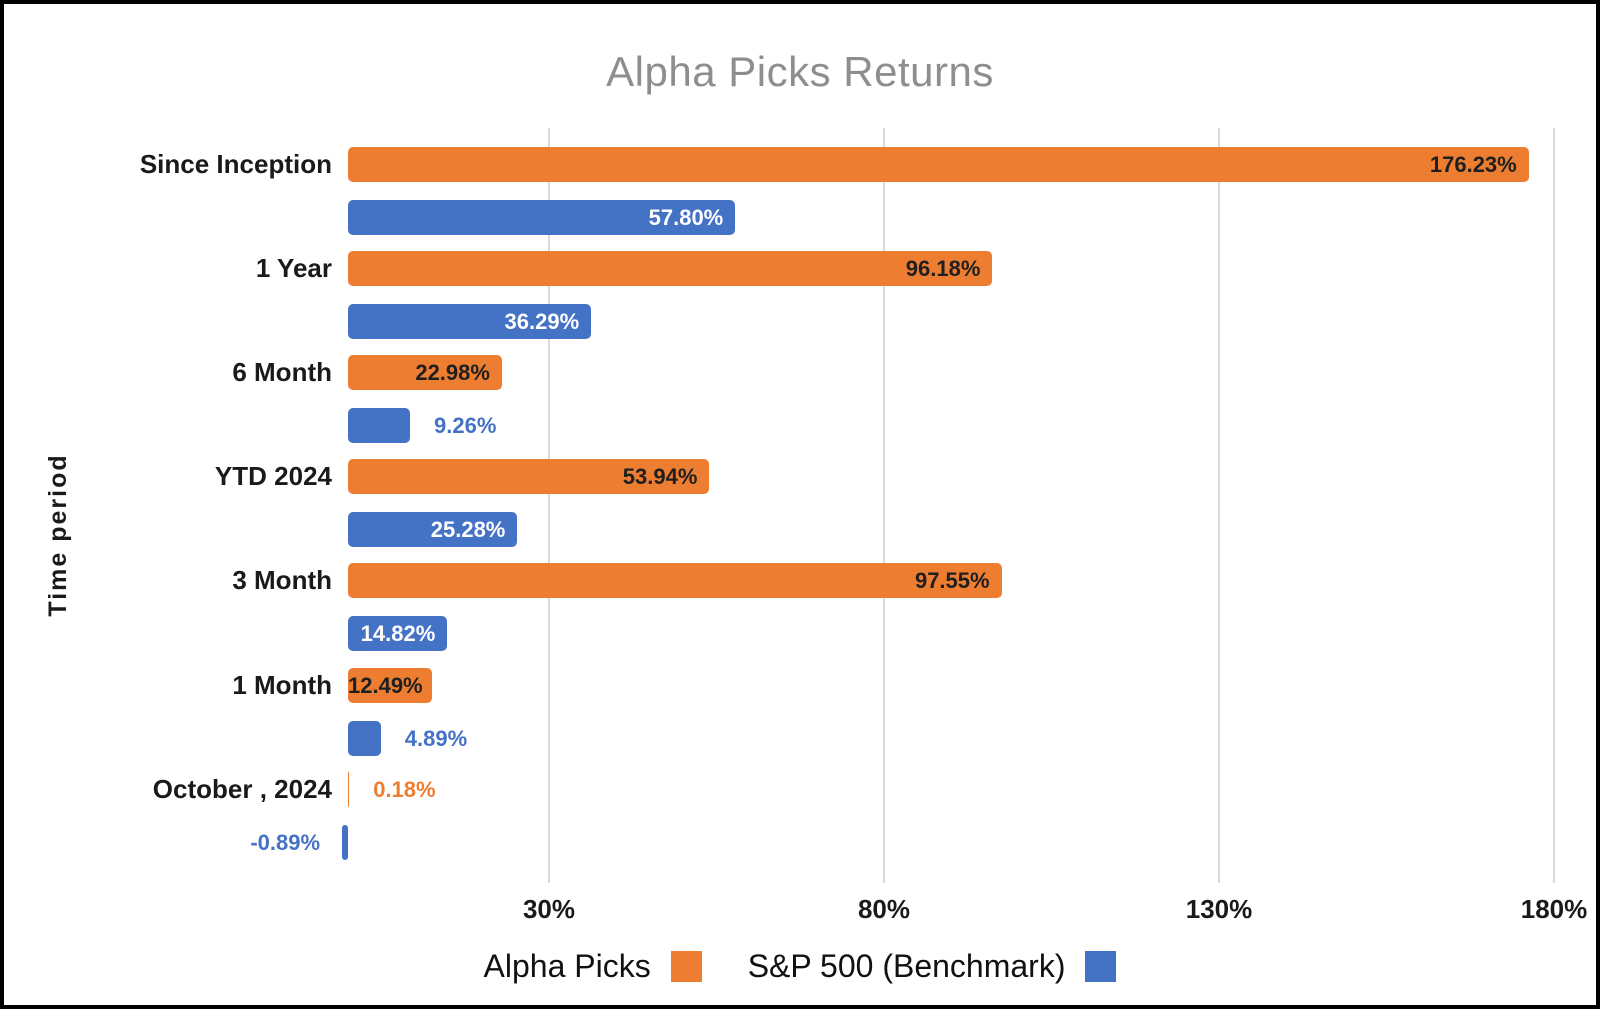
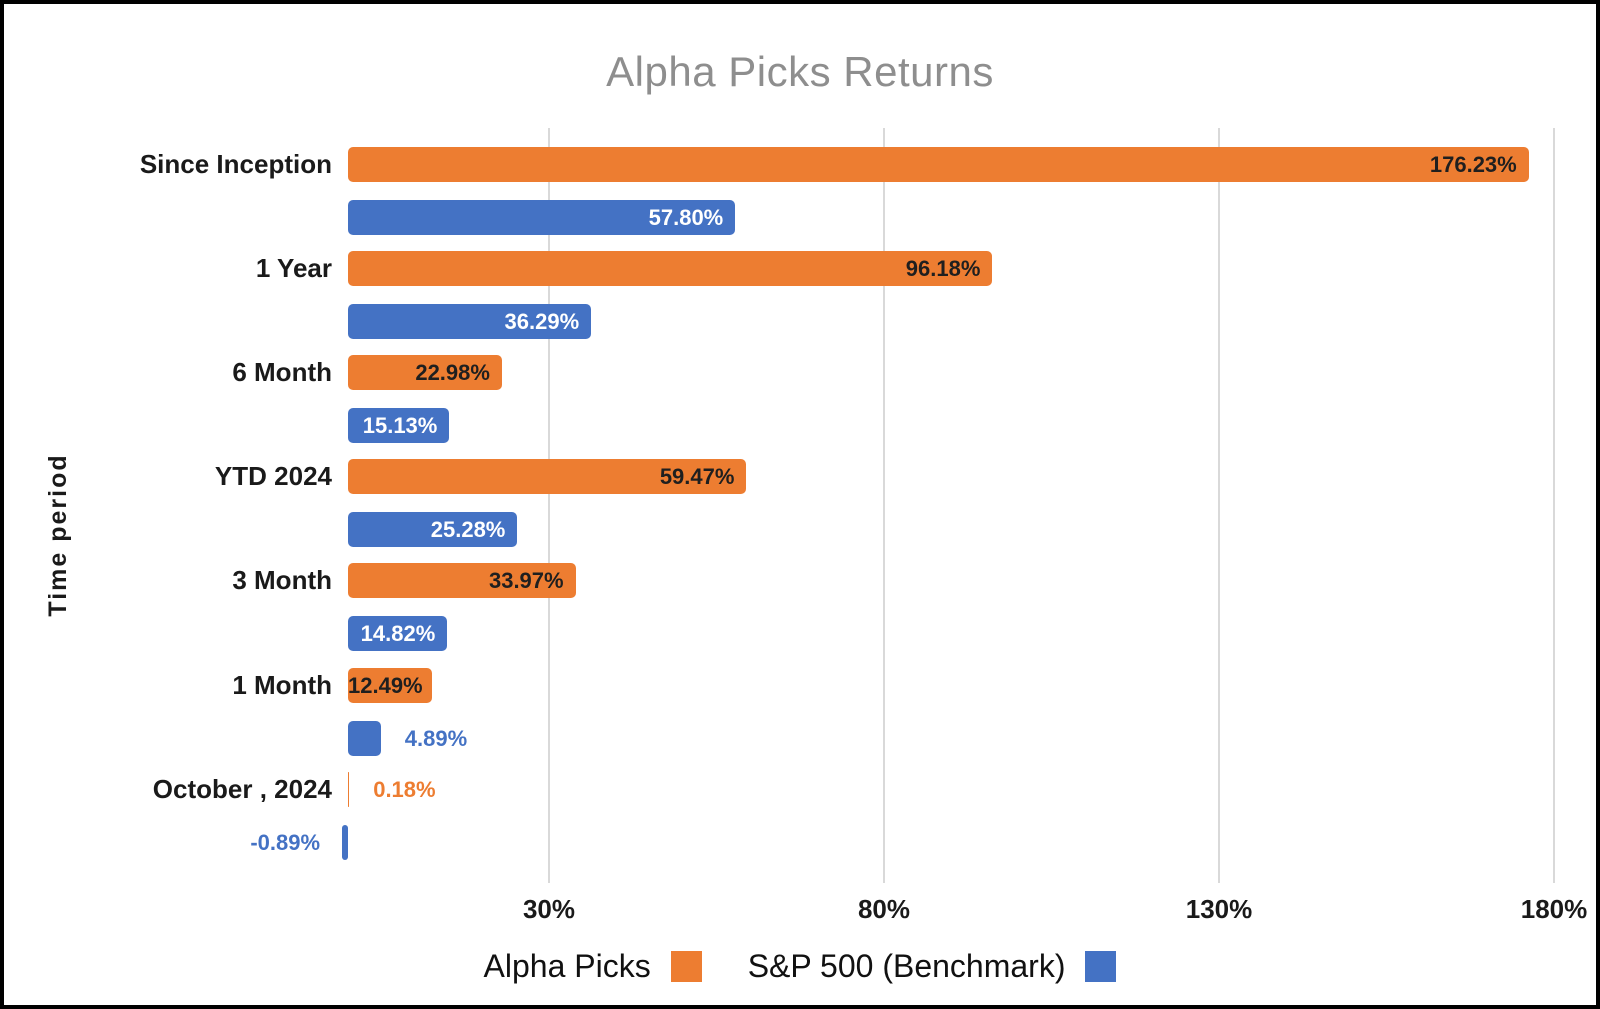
S&P 500 (Benchmark)/6 Month: 9.26% -> 15.13%
Alpha Picks/YTD 2024: 53.94% -> 59.47%
Alpha Picks/3 Month: 97.55% -> 33.97%
